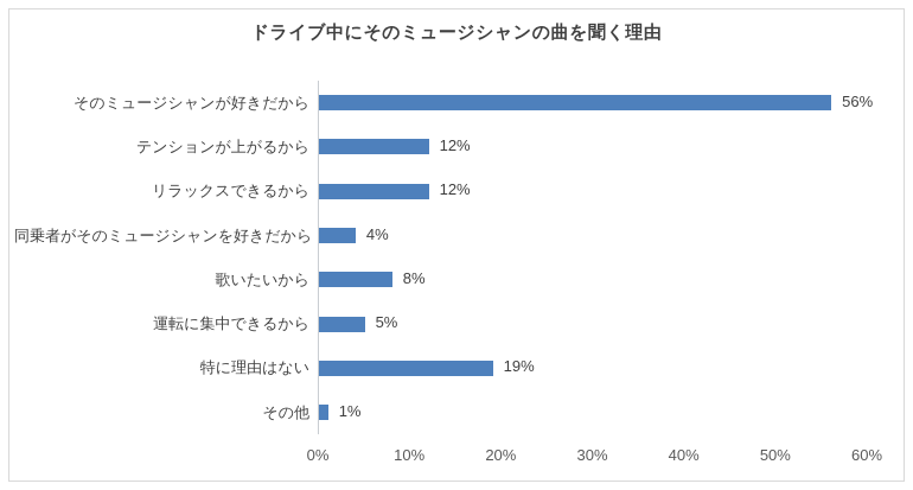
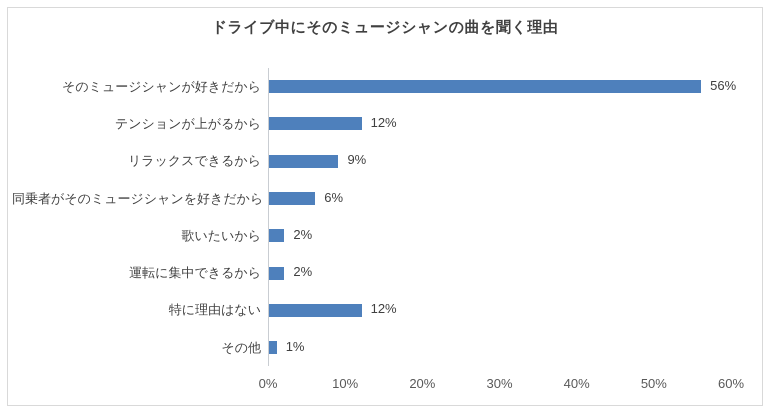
リラックスできるから: 12% -> 9%
同乗者がそのミュージシャンを好きだから: 4% -> 6%
歌いたいから: 8% -> 2%
運転に集中できるから: 5% -> 2%
特に理由はない: 19% -> 12%
